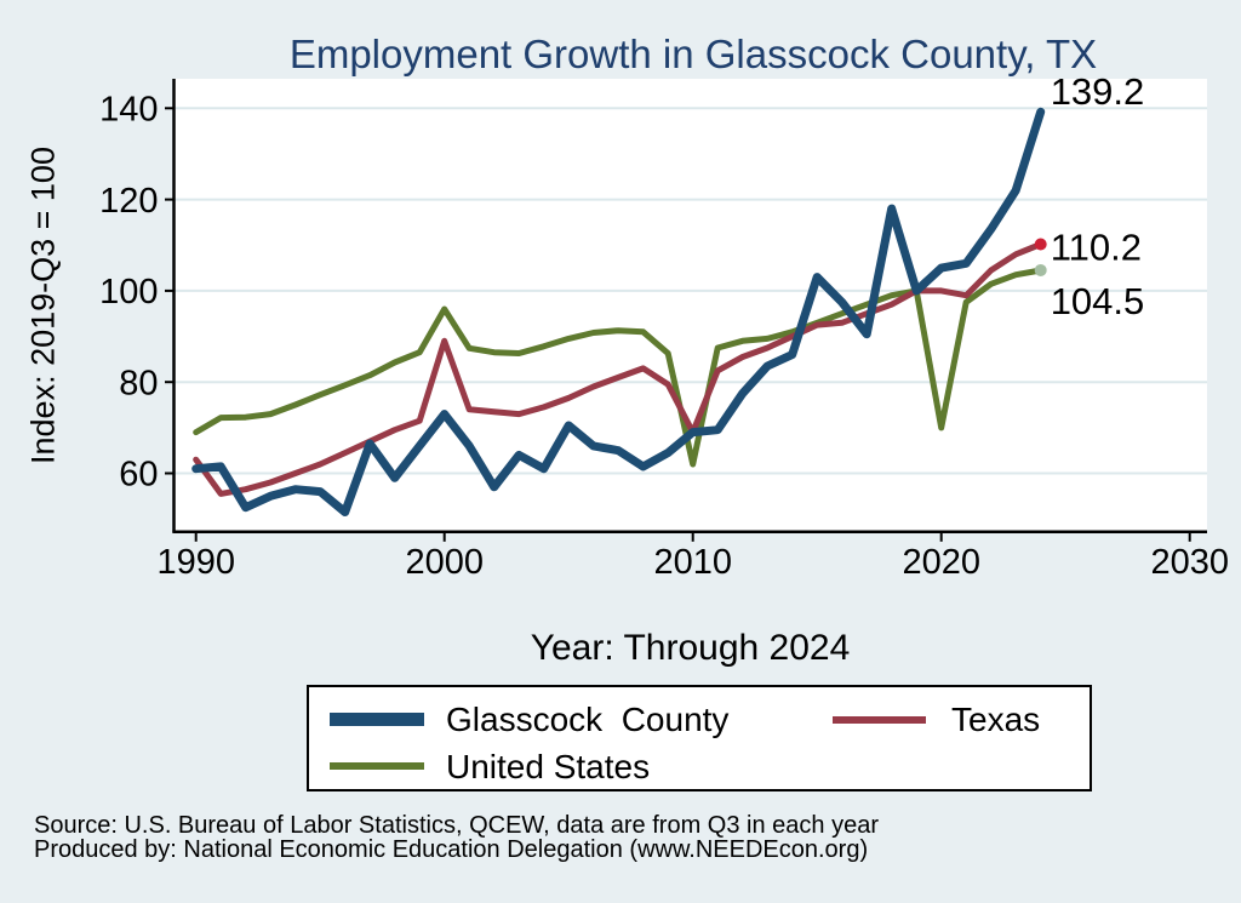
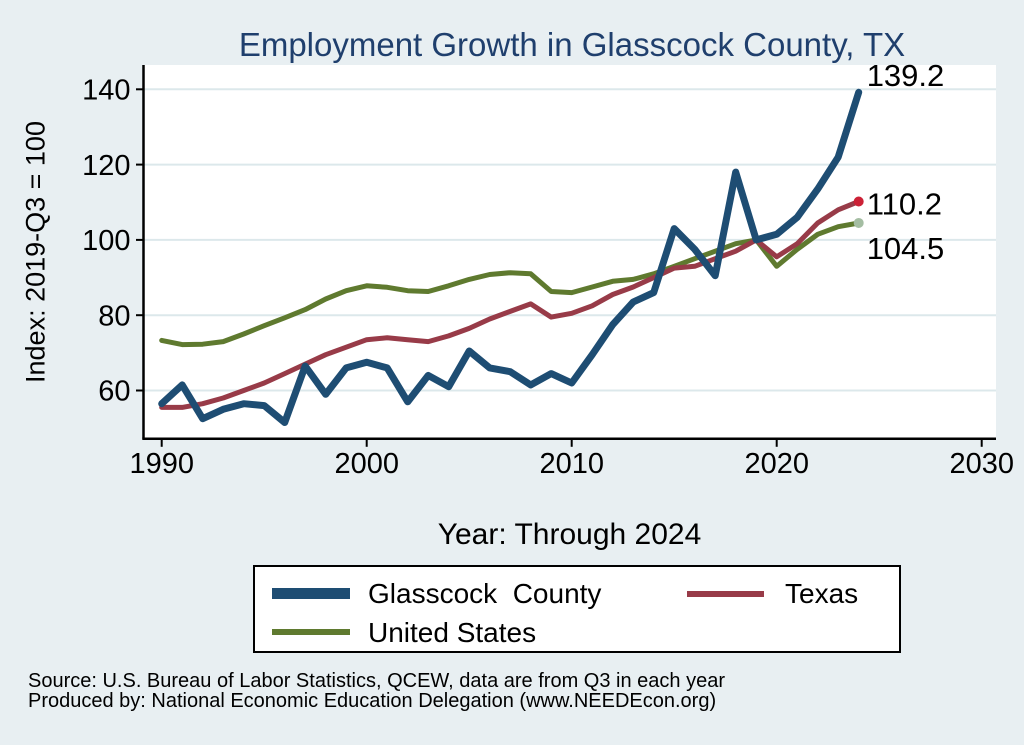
Glasscock County/1990: 61 -> 56
Texas/1990: 63 -> 56
United States/1990: 69 -> 73
Glasscock County/2000: 73 -> 68
Texas/2000: 89 -> 74
United States/2000: 96 -> 88
Glasscock County/2010: 69 -> 62
Texas/2010: 69 -> 80
United States/2010: 62 -> 86
Glasscock County/2020: 105 -> 102
Texas/2020: 100 -> 96
United States/2020: 70 -> 93
